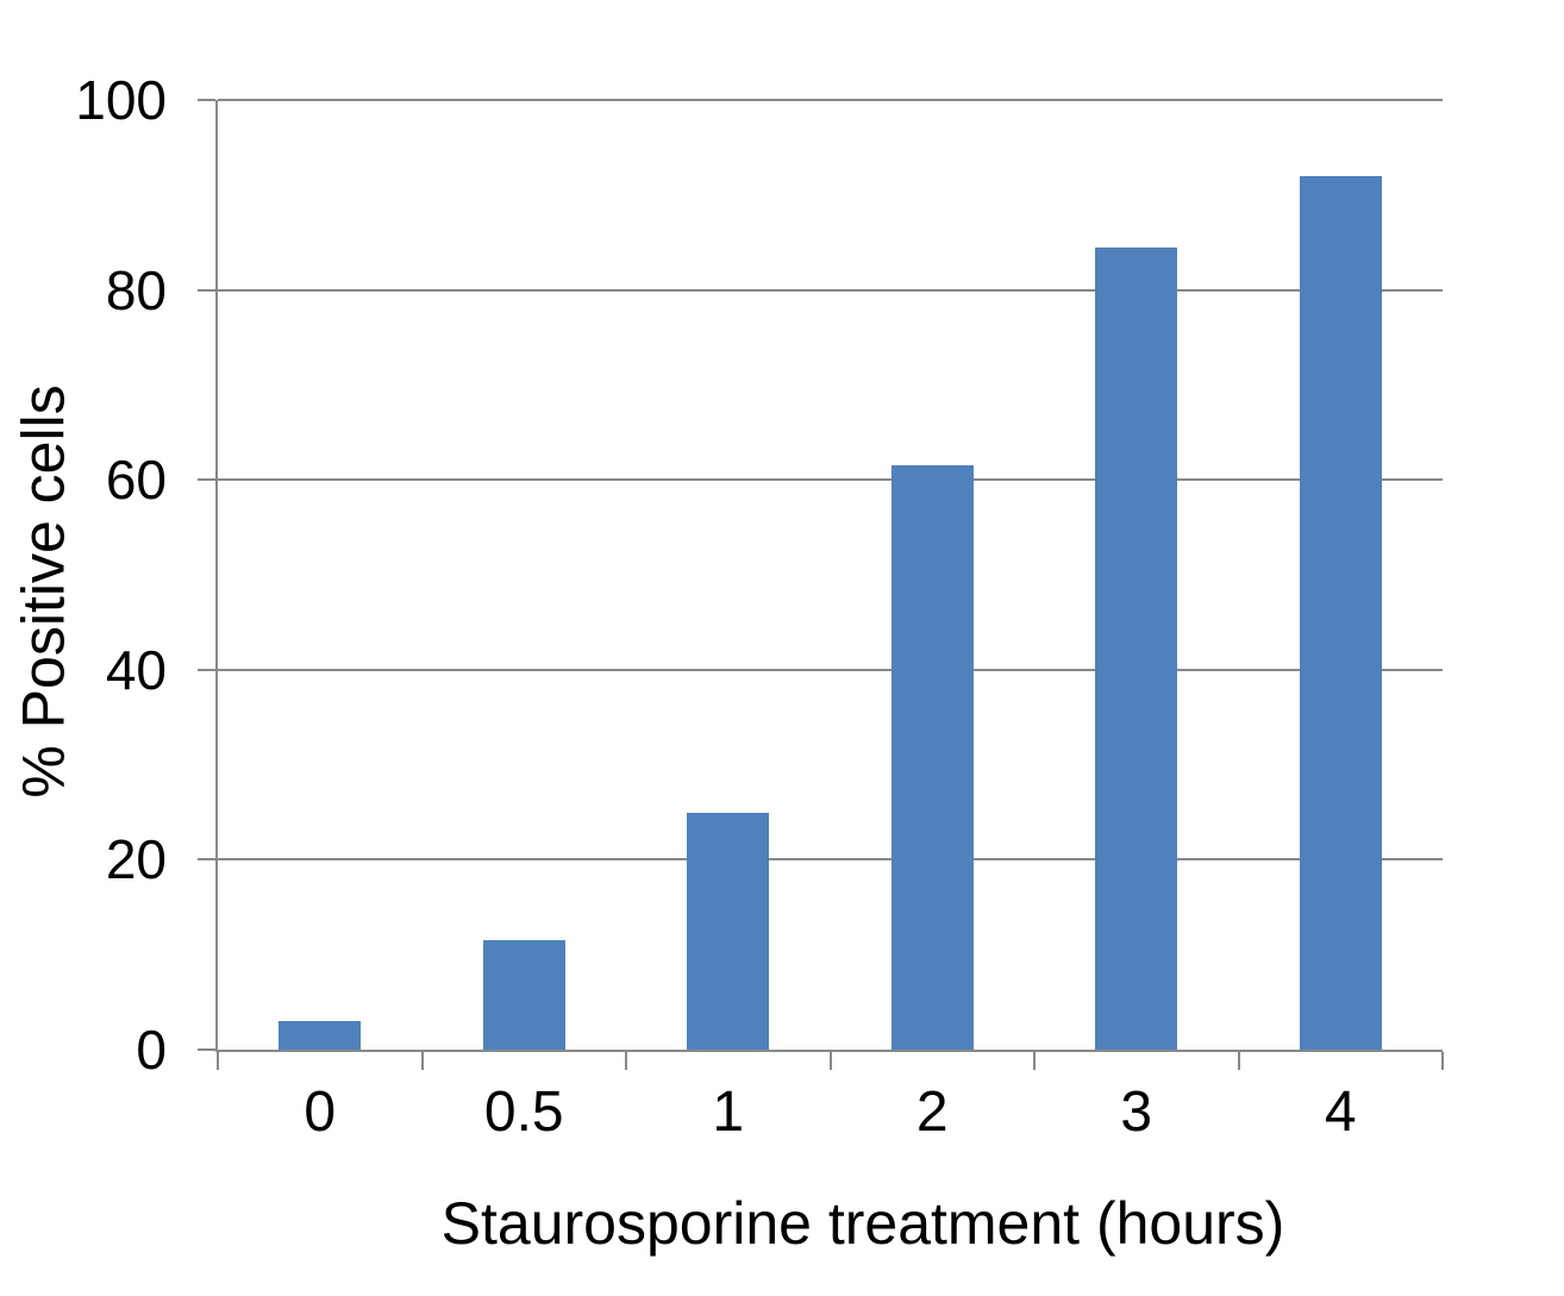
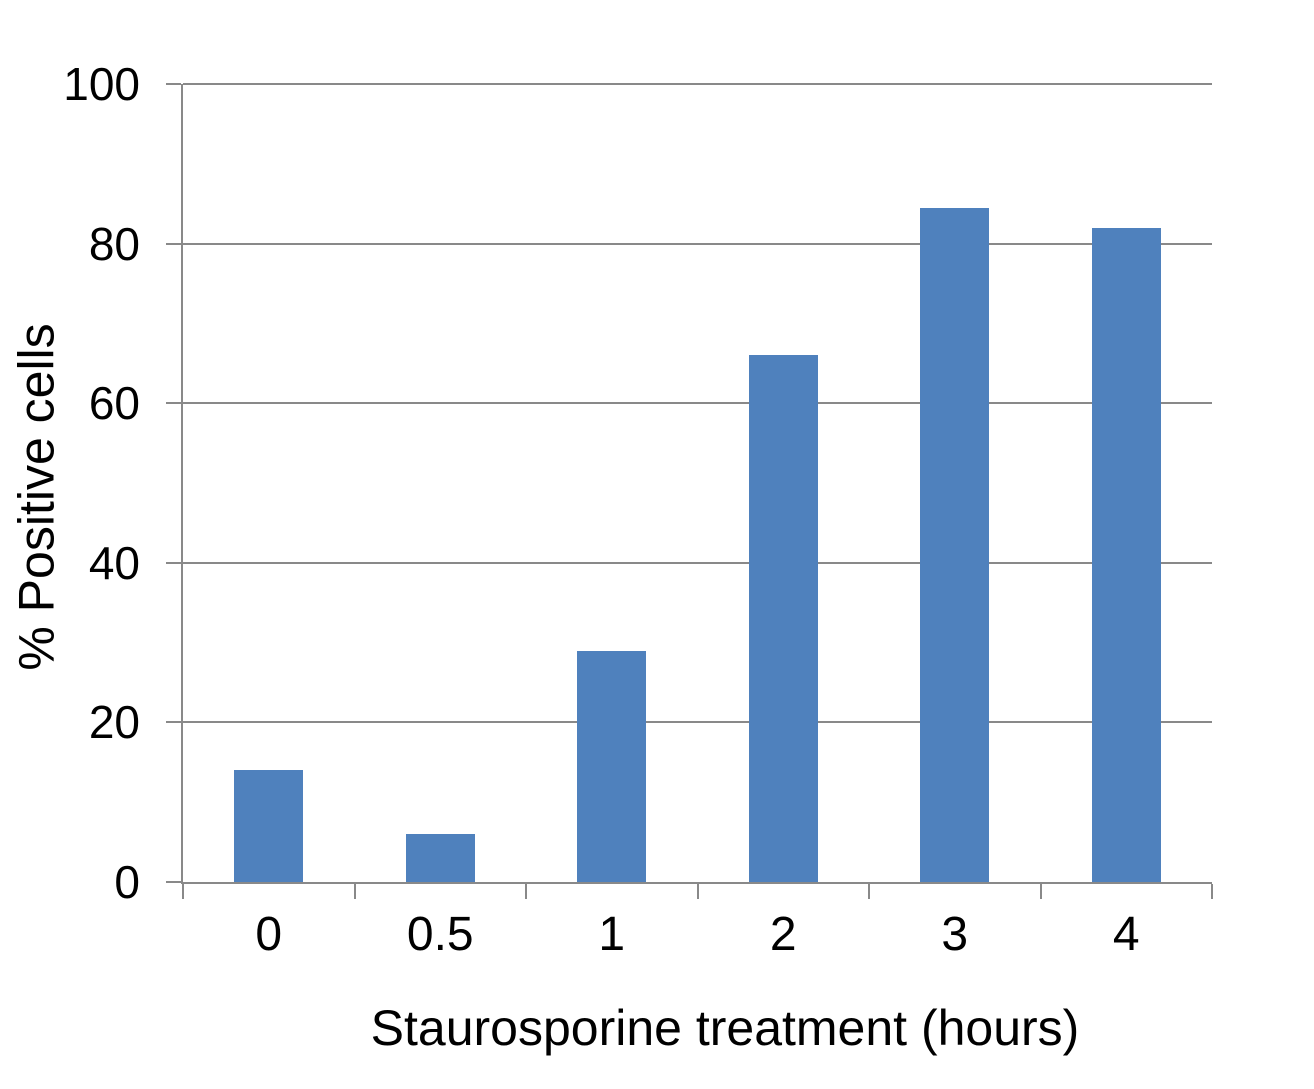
0: 3 -> 14
0.5: 12 -> 6
1: 25 -> 29
2: 62 -> 66
4: 92 -> 82
